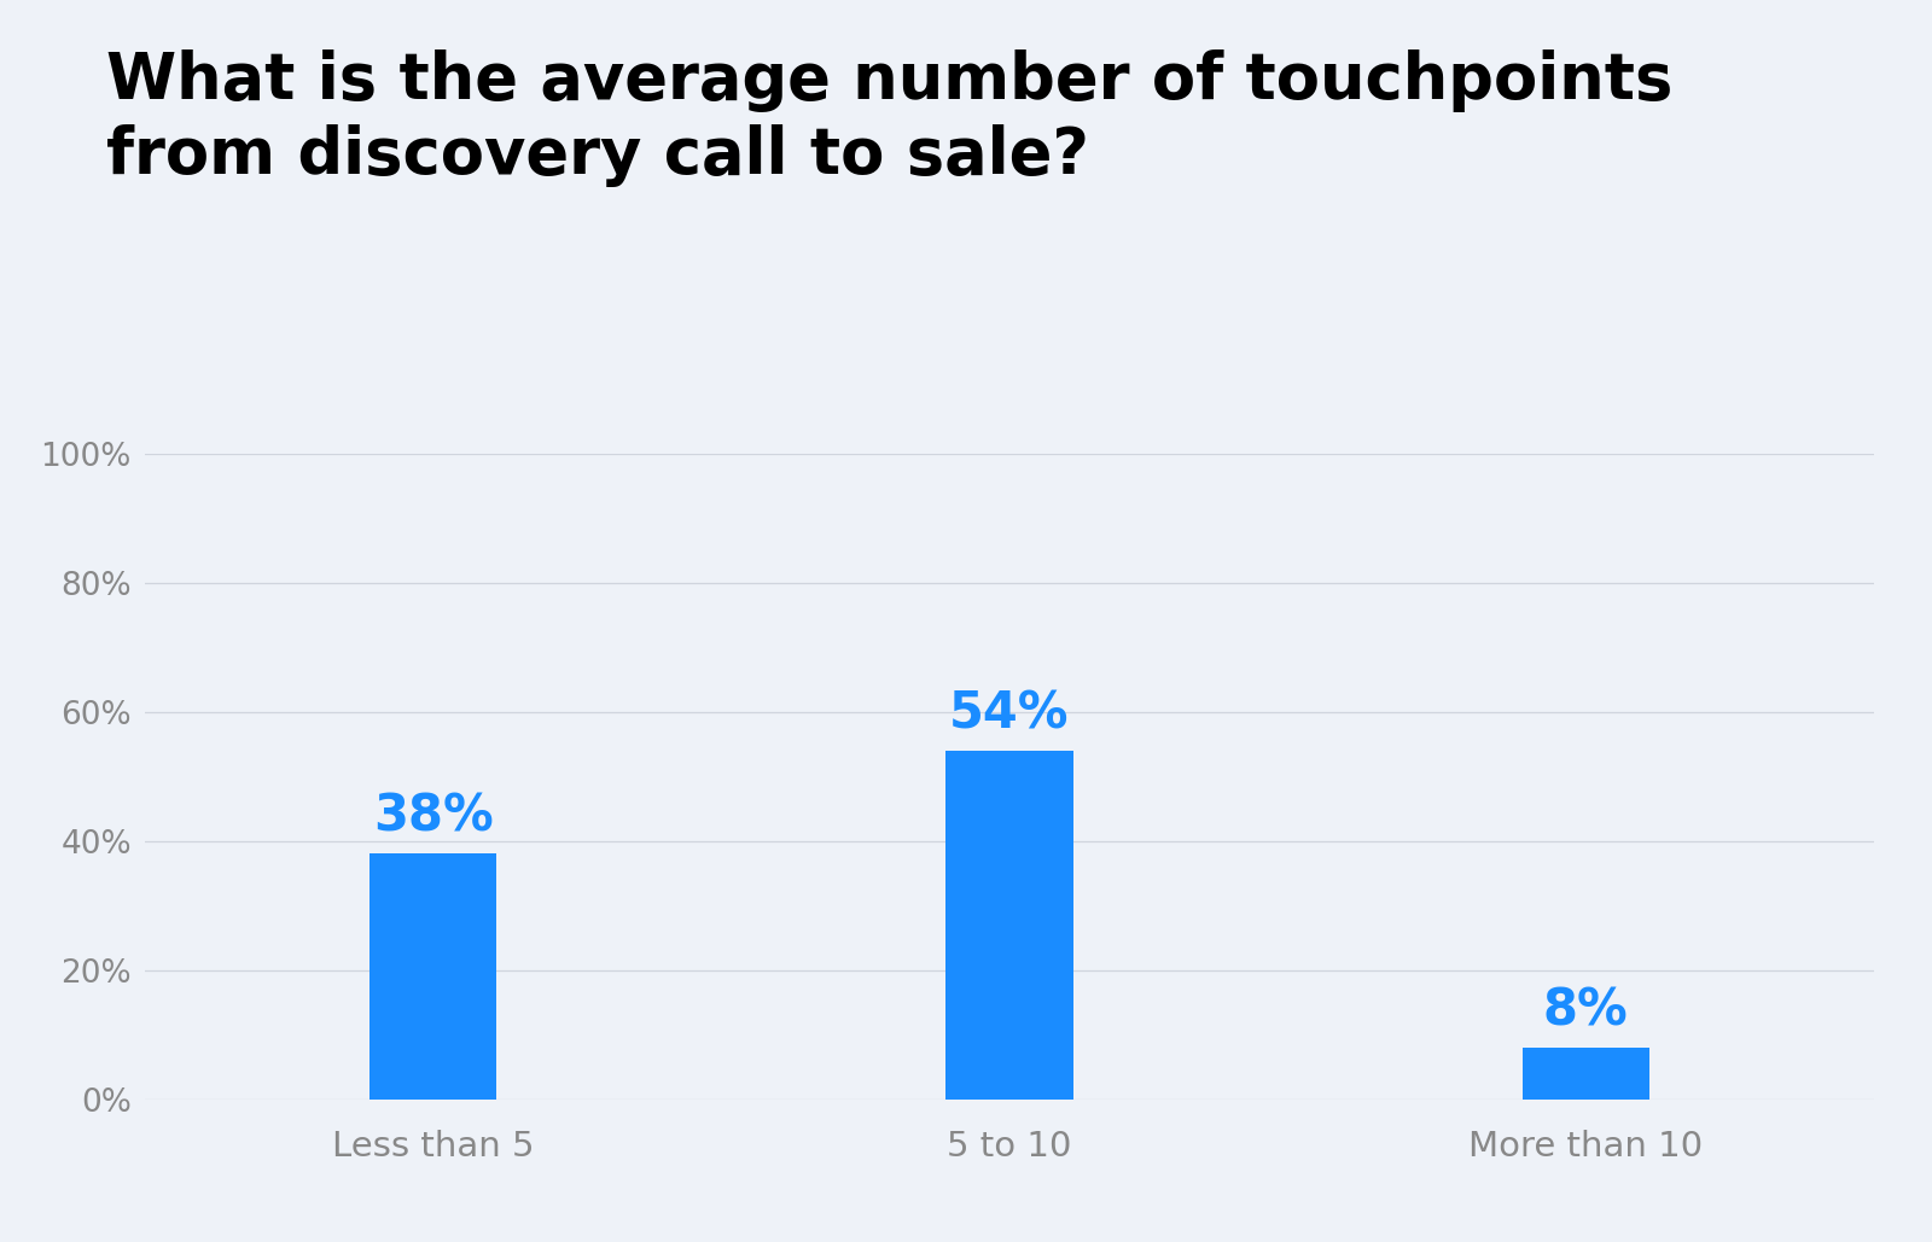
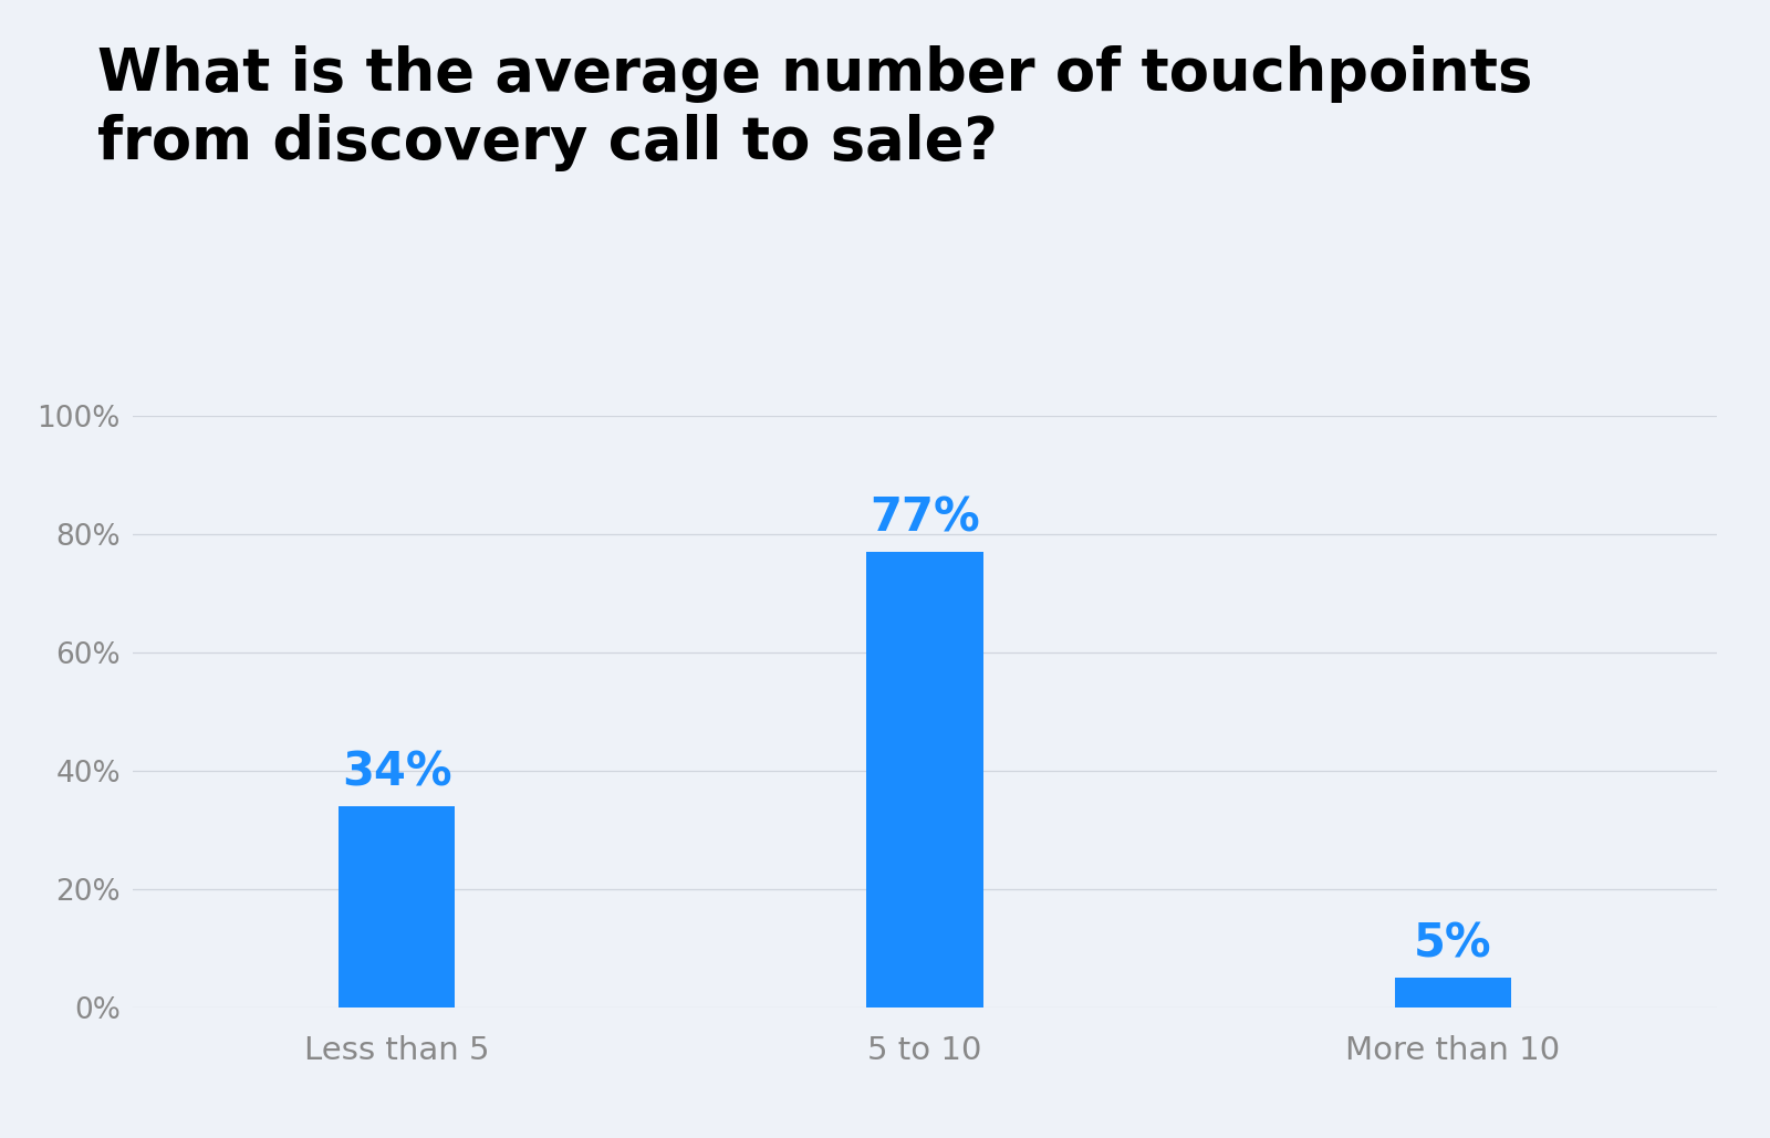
Less than 5: 38% -> 34%
5 to 10: 54% -> 77%
More than 10: 8% -> 5%
